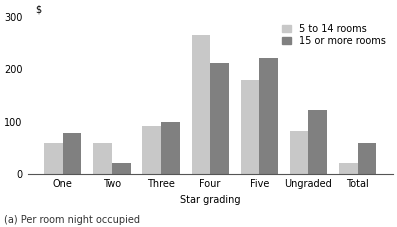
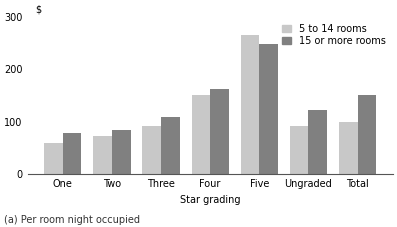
5 to 14 rooms/Two: 60 -> 73
15 or more rooms/Two: 22 -> 85
15 or more rooms/Three: 100 -> 110
5 to 14 rooms/Four: 266 -> 152
15 or more rooms/Four: 212 -> 162
5 to 14 rooms/Five: 180 -> 265
15 or more rooms/Five: 222 -> 248
5 to 14 rooms/Ungraded: 82 -> 92
5 to 14 rooms/Total: 22 -> 100
15 or more rooms/Total: 60 -> 152
